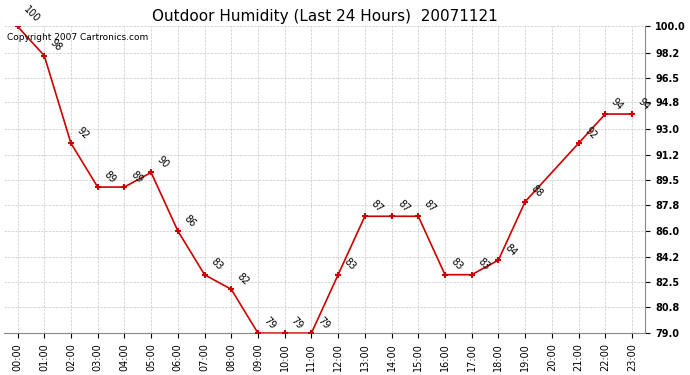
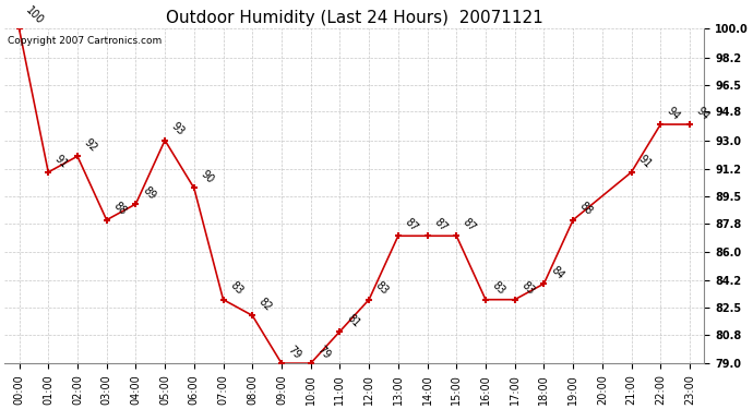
01:00: 98 -> 91
03:00: 89 -> 88
05:00: 90 -> 93
06:00: 86 -> 90
11:00: 79 -> 81
21:00: 92 -> 91
